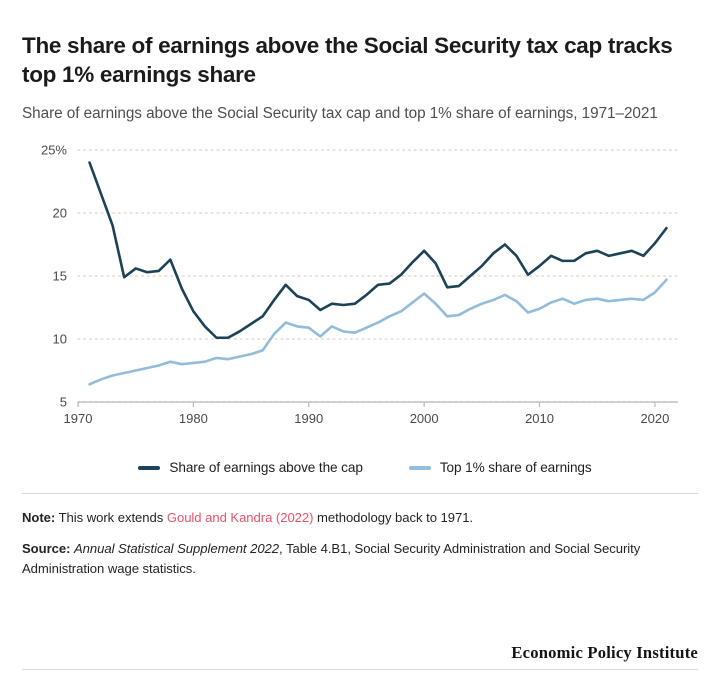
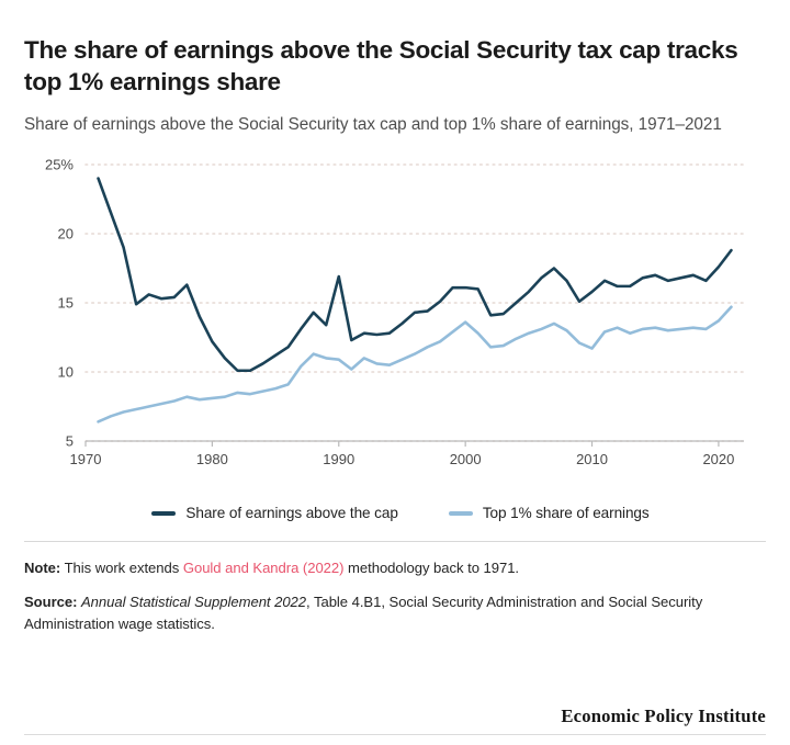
Share of earnings above the cap/1990: 13.1% -> 16.9%
Share of earnings above the cap/2000: 17.0% -> 16.1%
Top 1% share of earnings/2010: 12.4% -> 11.7%
